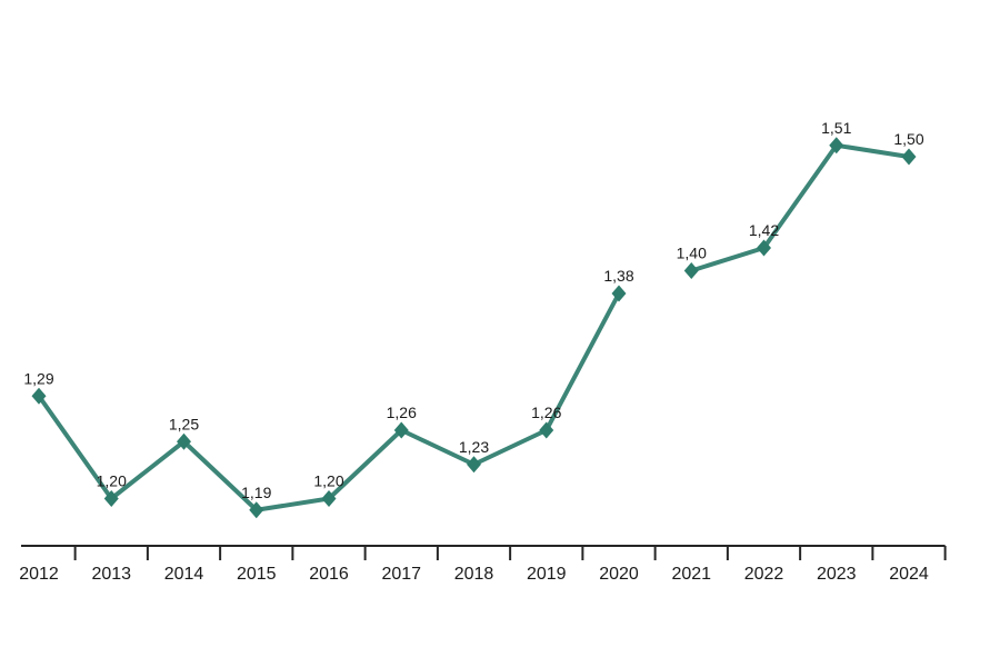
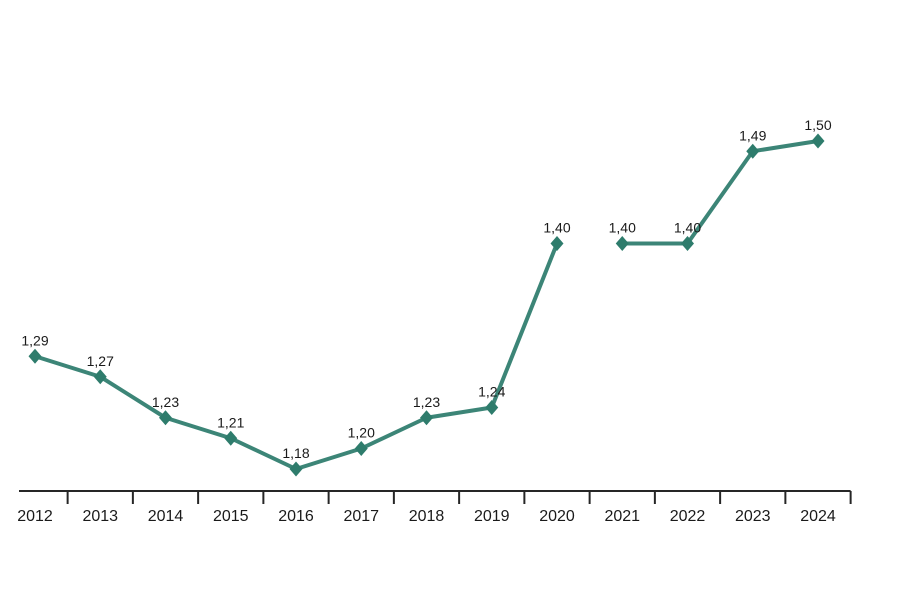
2013: 1,20 -> 1,27
2014: 1,25 -> 1,23
2015: 1,19 -> 1,21
2016: 1,20 -> 1,18
2017: 1,26 -> 1,20
2019: 1,26 -> 1,24
2020: 1,38 -> 1,40
2022: 1,42 -> 1,40
2023: 1,51 -> 1,49
